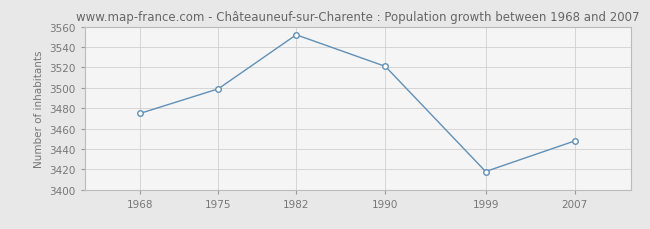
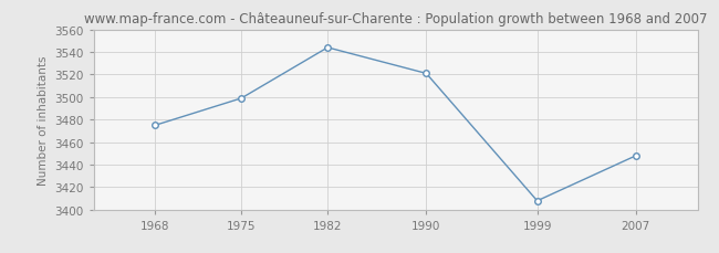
1982: 3552 -> 3544
1999: 3418 -> 3408
